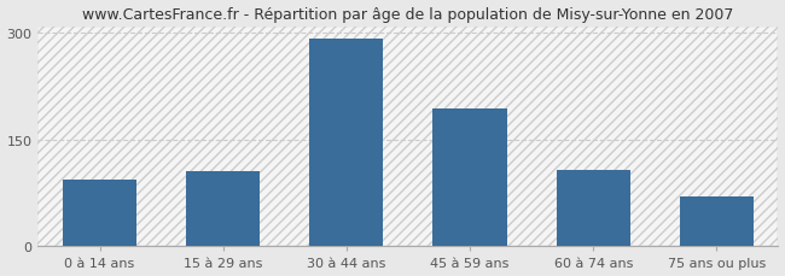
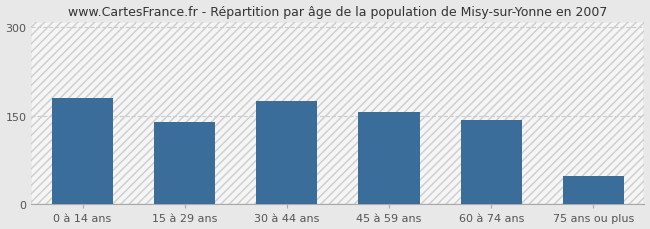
0 à 14 ans: 94 -> 181
15 à 29 ans: 106 -> 140
30 à 44 ans: 292 -> 176
45 à 59 ans: 194 -> 156
60 à 74 ans: 108 -> 143
75 ans ou plus: 70 -> 48
